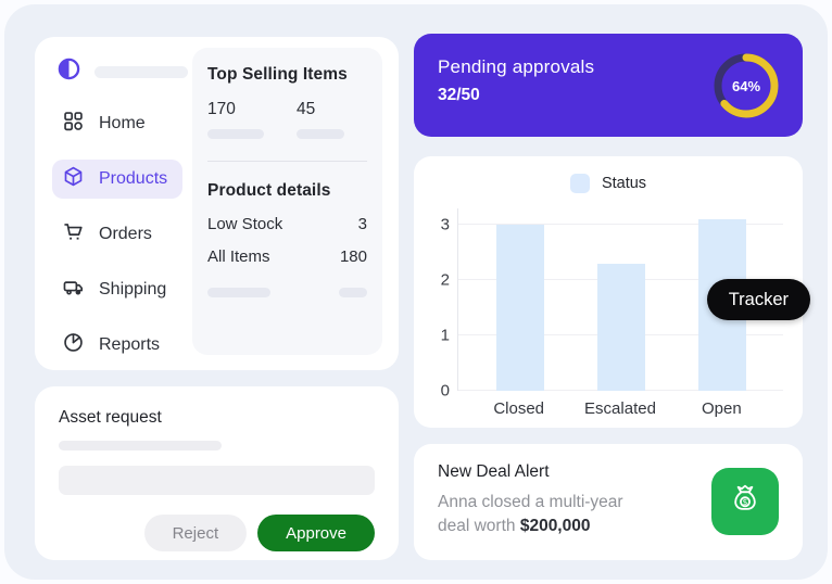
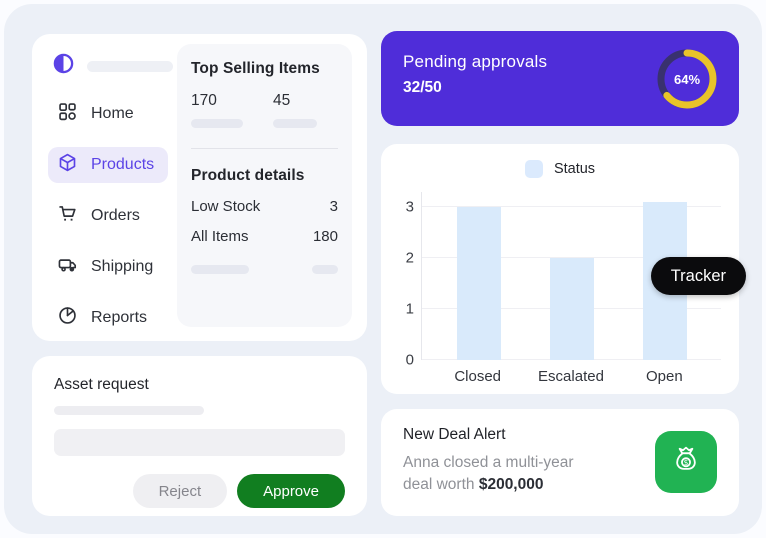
Escalated: 2.3 -> 2.0
